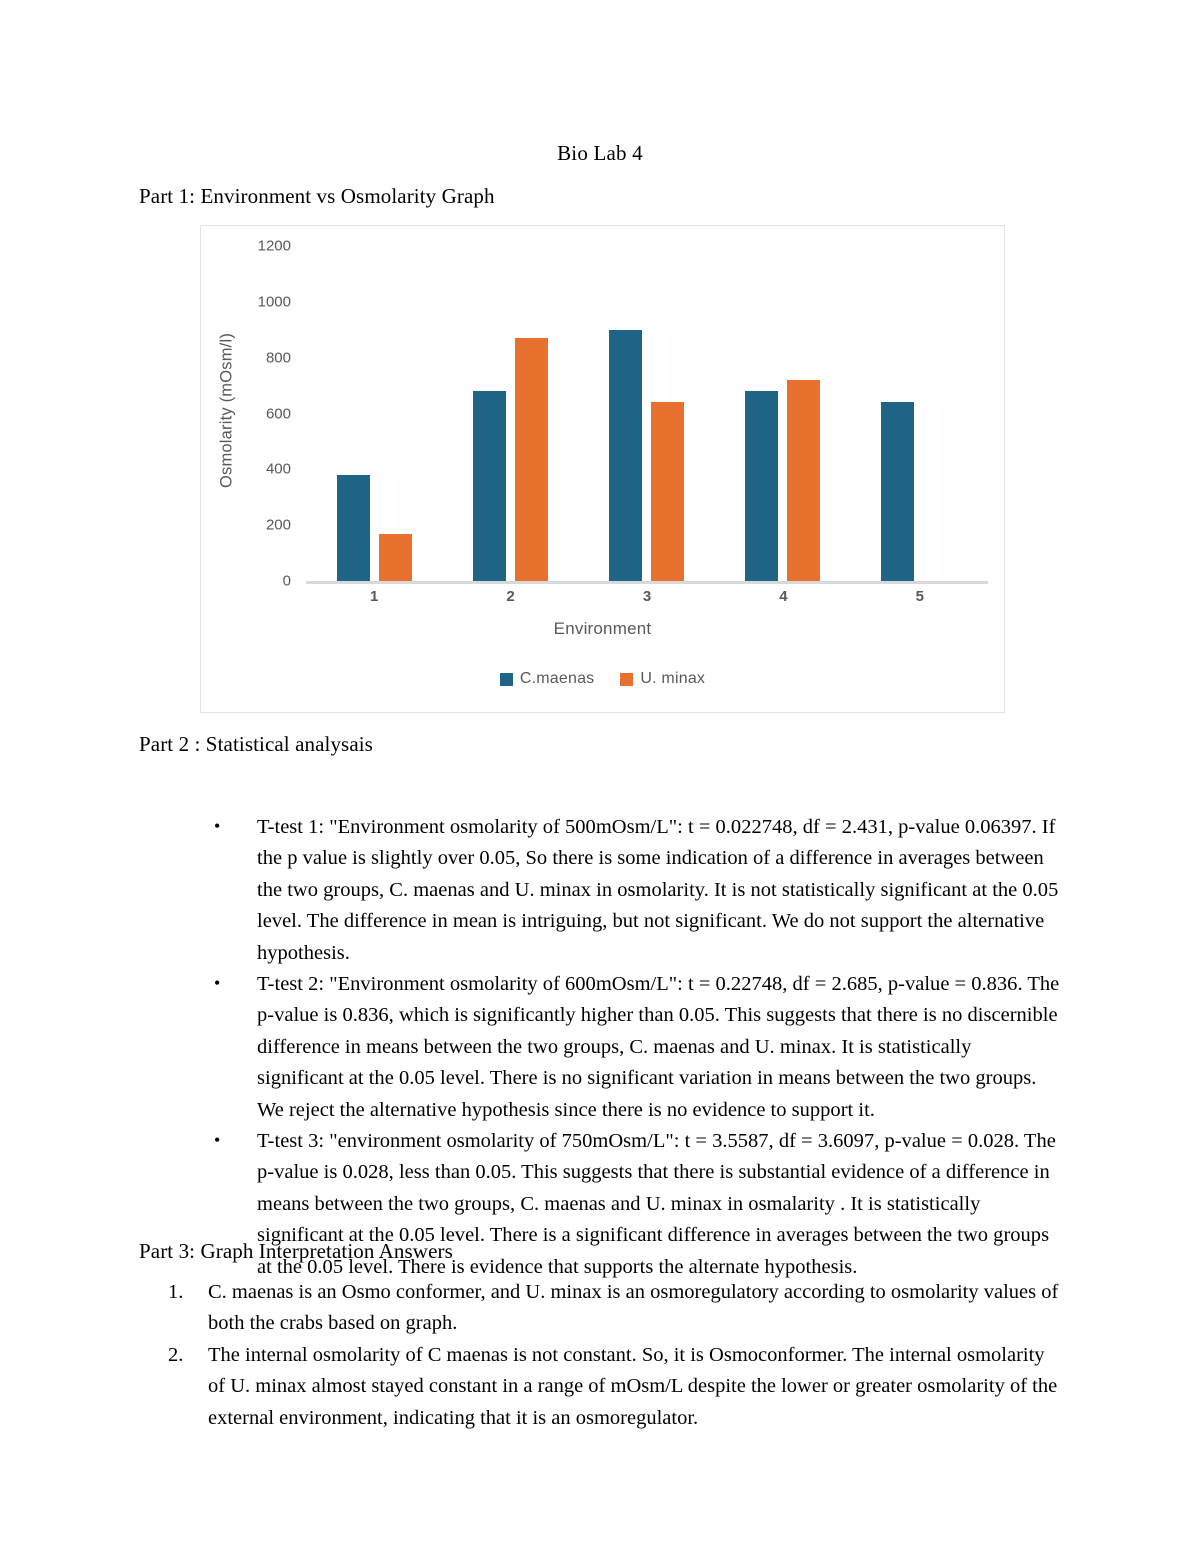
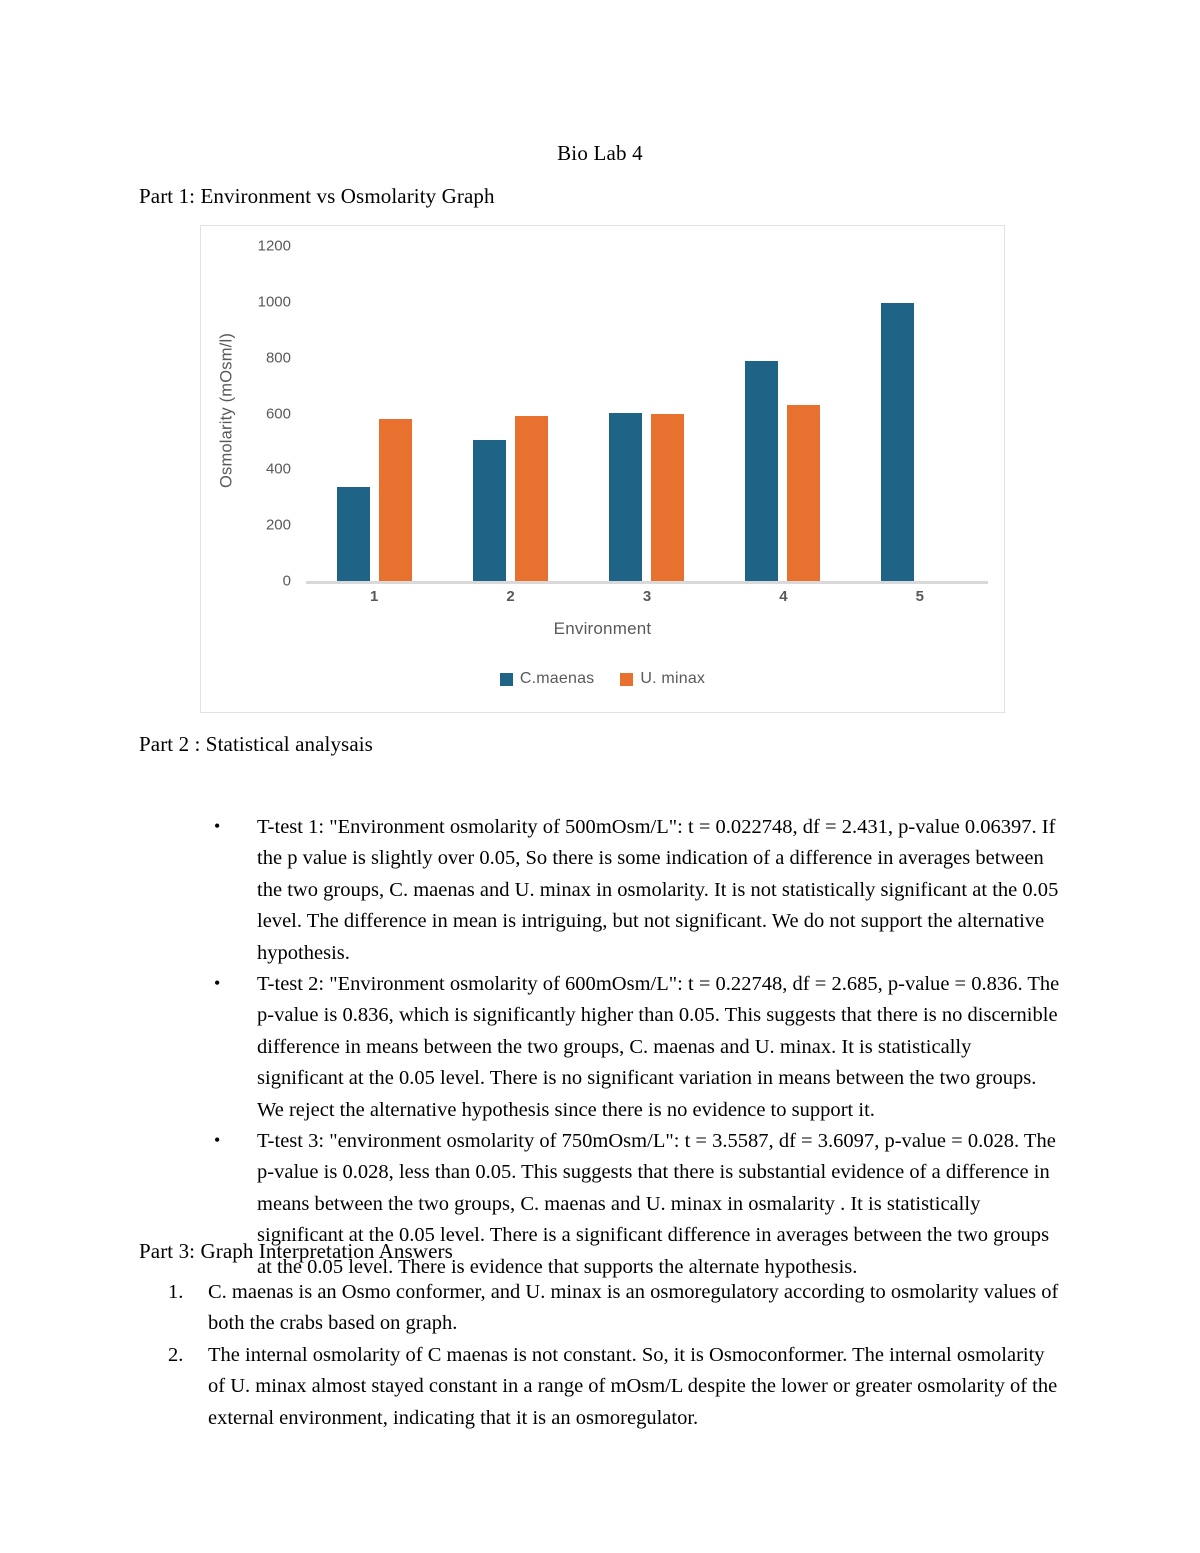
C.maenas/1: 380 -> 340
U. minax/1: 170 -> 580
C.maenas/2: 680 -> 500
U. minax/2: 870 -> 590
C.maenas/3: 900 -> 600
U. minax/3: 640 -> 600
C.maenas/4: 680 -> 790
U. minax/4: 720 -> 630
C.maenas/5: 640 -> 1000
